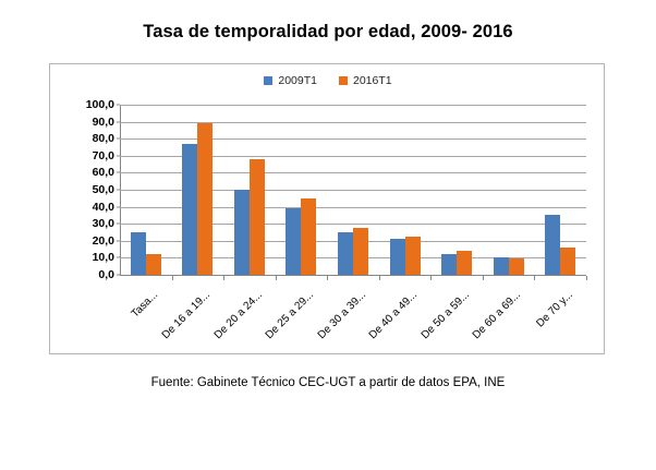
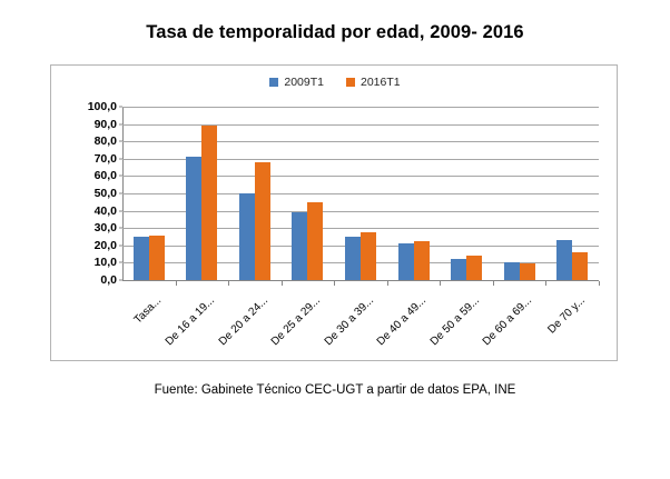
2016T1/Tasa...: 12 -> 26
2009T1/De 16 a 19...: 77 -> 71
2009T1/De 70 y...: 35 -> 23
